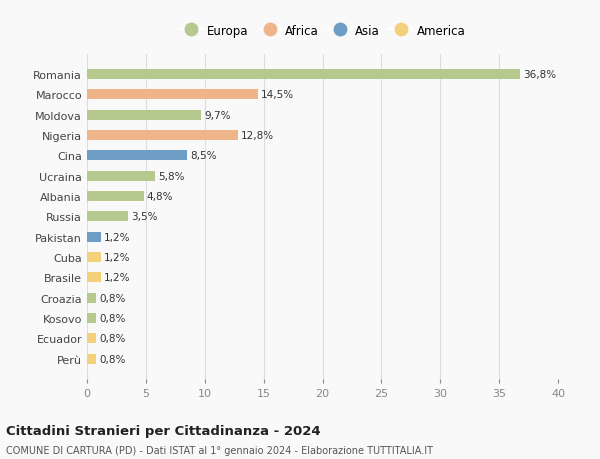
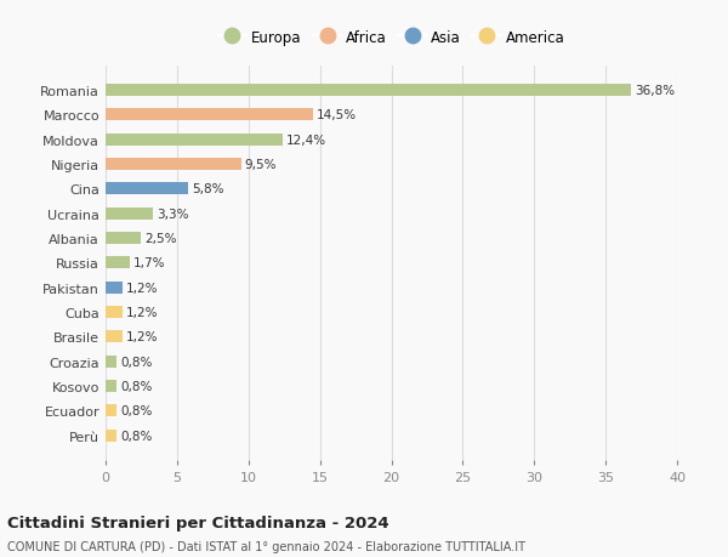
Moldova: 9,7% -> 12,4%
Nigeria: 12,8% -> 9,5%
Cina: 8,5% -> 5,8%
Ucraina: 5,8% -> 3,3%
Albania: 4,8% -> 2,5%
Russia: 3,5% -> 1,7%
